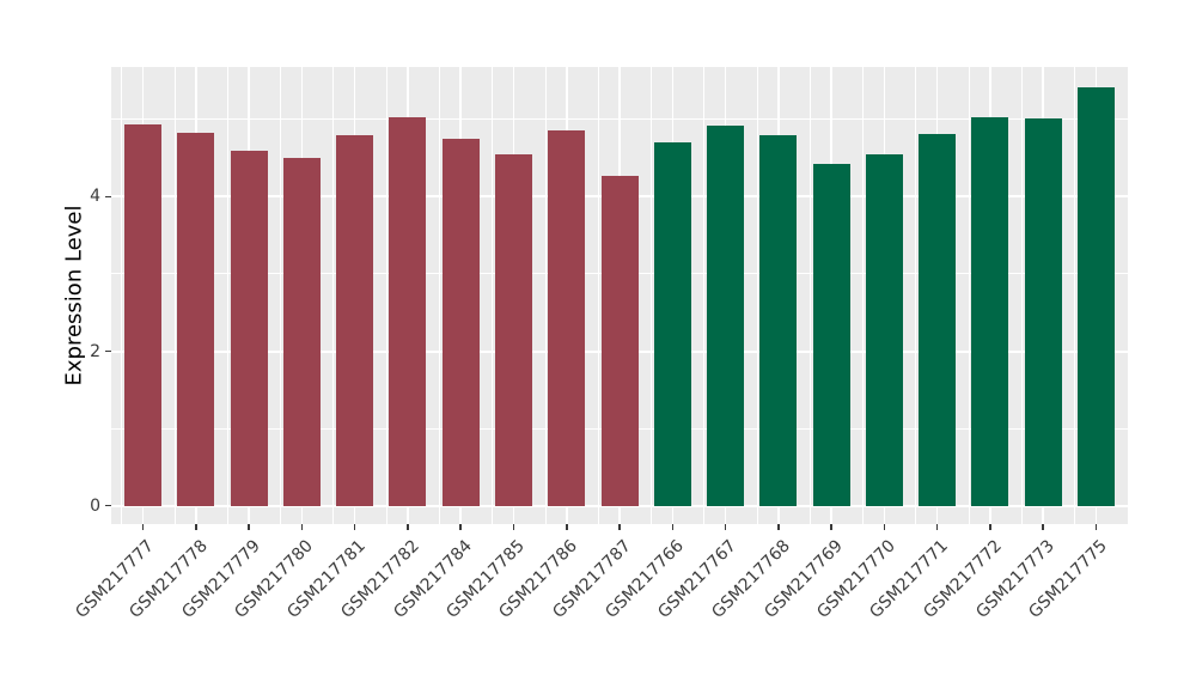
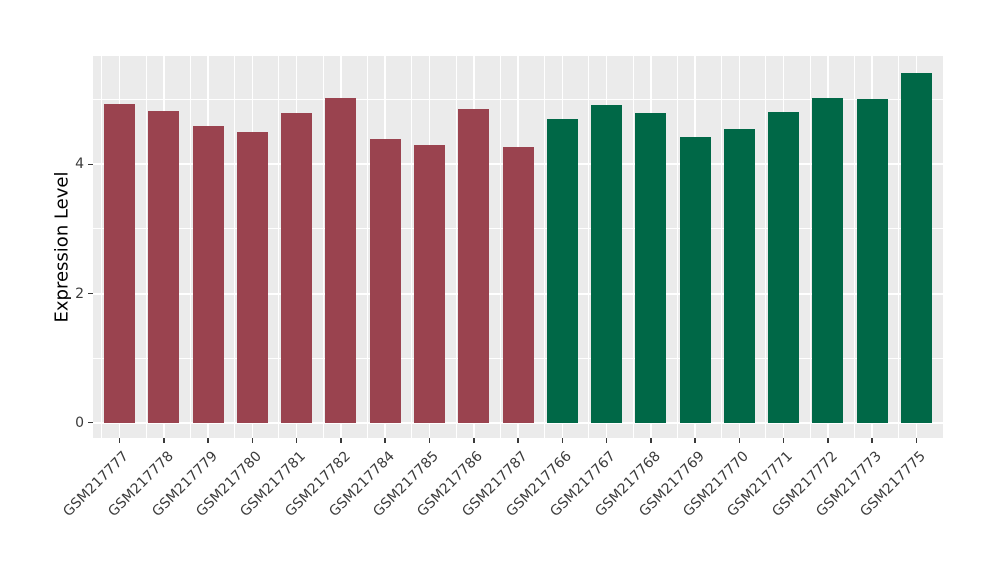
GSM217784: 4.8 -> 4.4
GSM217785: 4.5 -> 4.3
